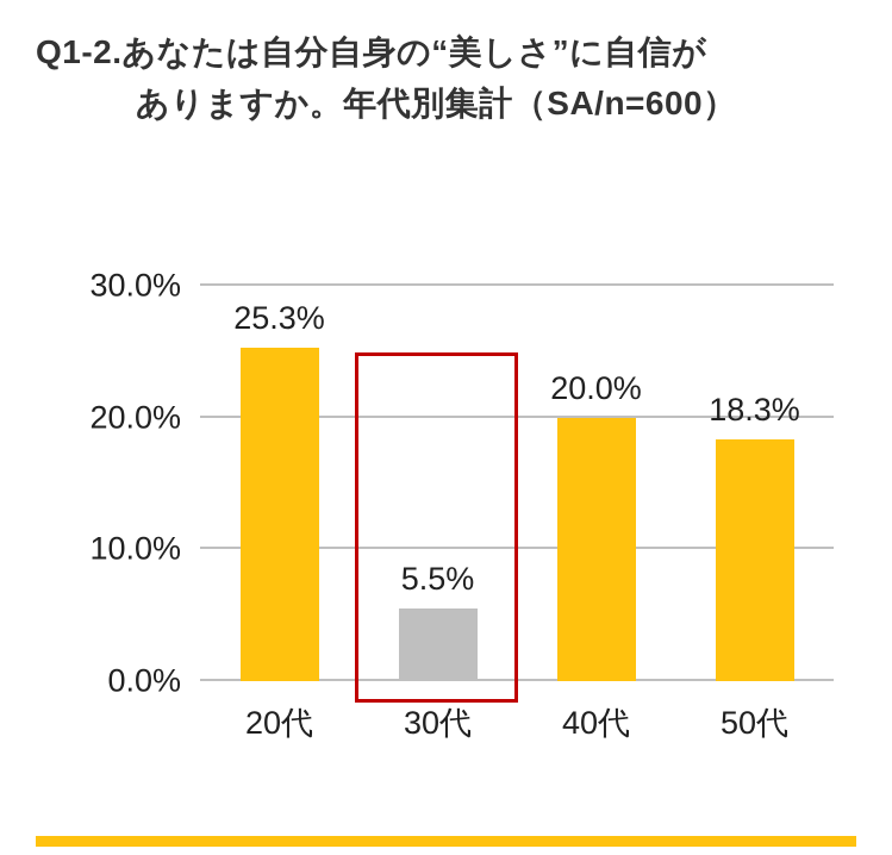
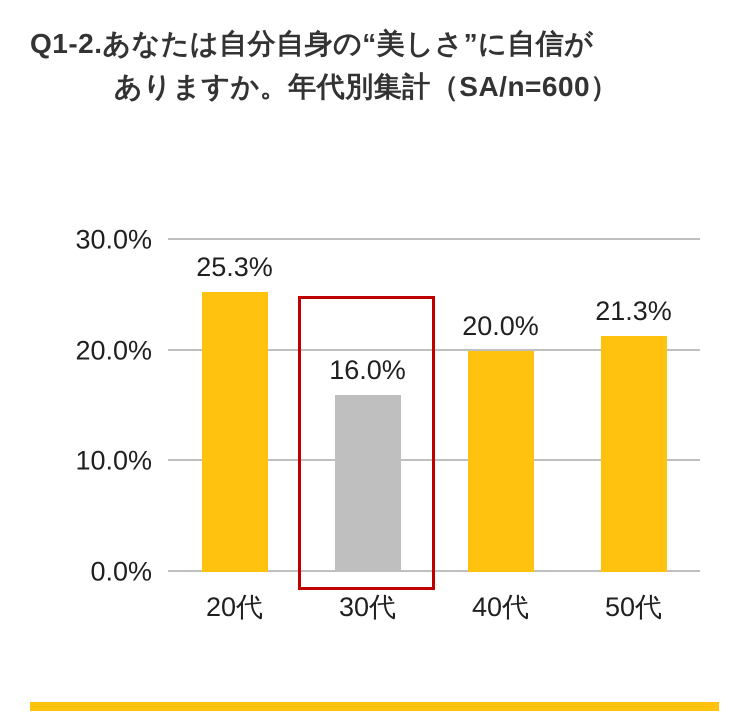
30代: 5.5% -> 16.0%
50代: 18.3% -> 21.3%
